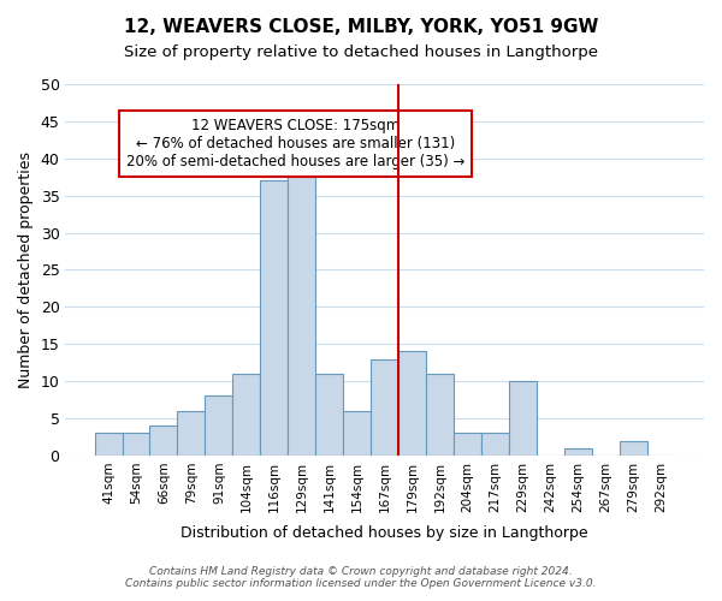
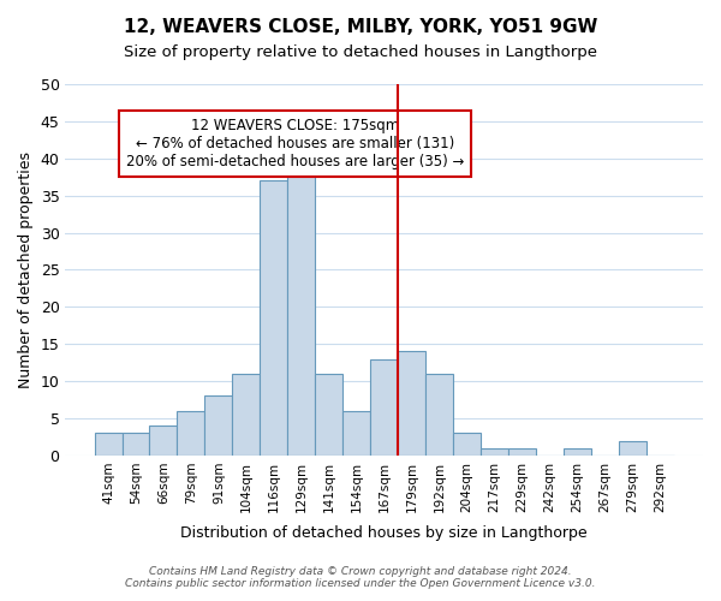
217sqm: 3 -> 1
229sqm: 10 -> 1
